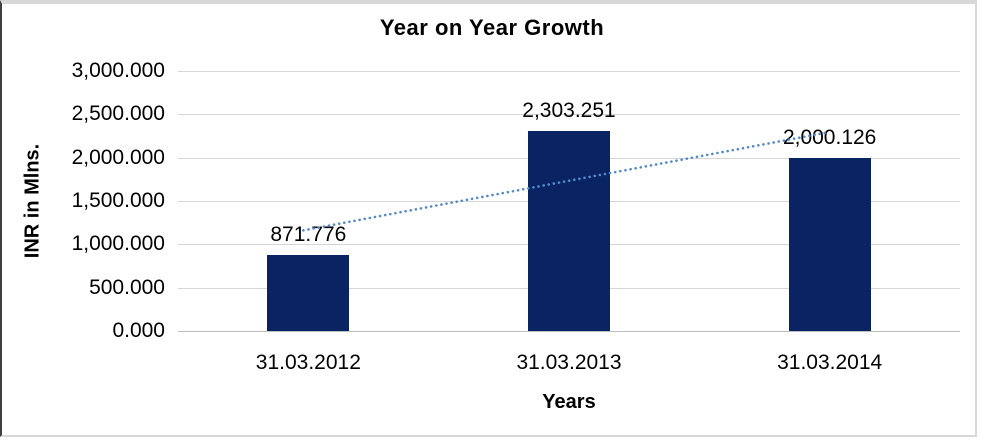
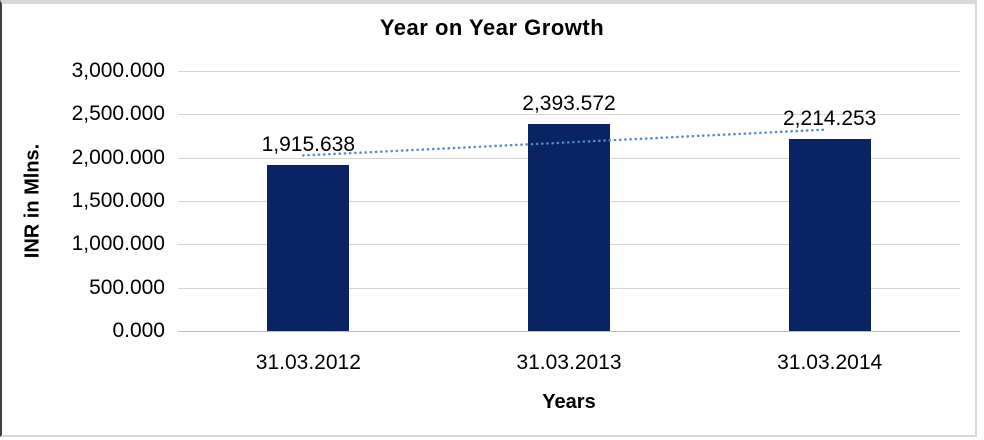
31.03.2012: 871.776 -> 1,915.638
31.03.2013: 2,303.251 -> 2,393.572
31.03.2014: 2,000.126 -> 2,214.253
